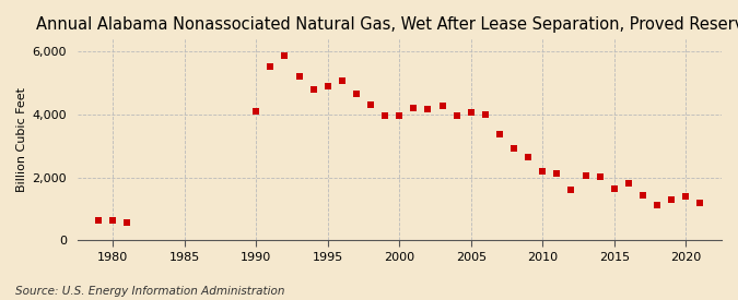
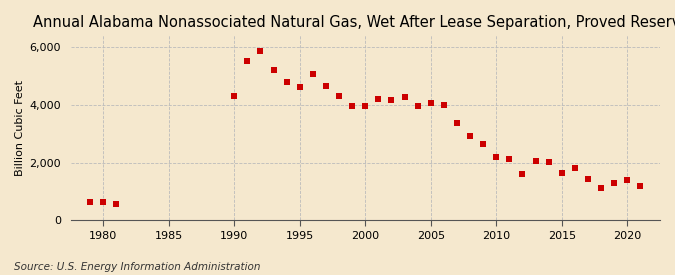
1990: 4,100 -> 4,300
1995: 4,900 -> 4,600
